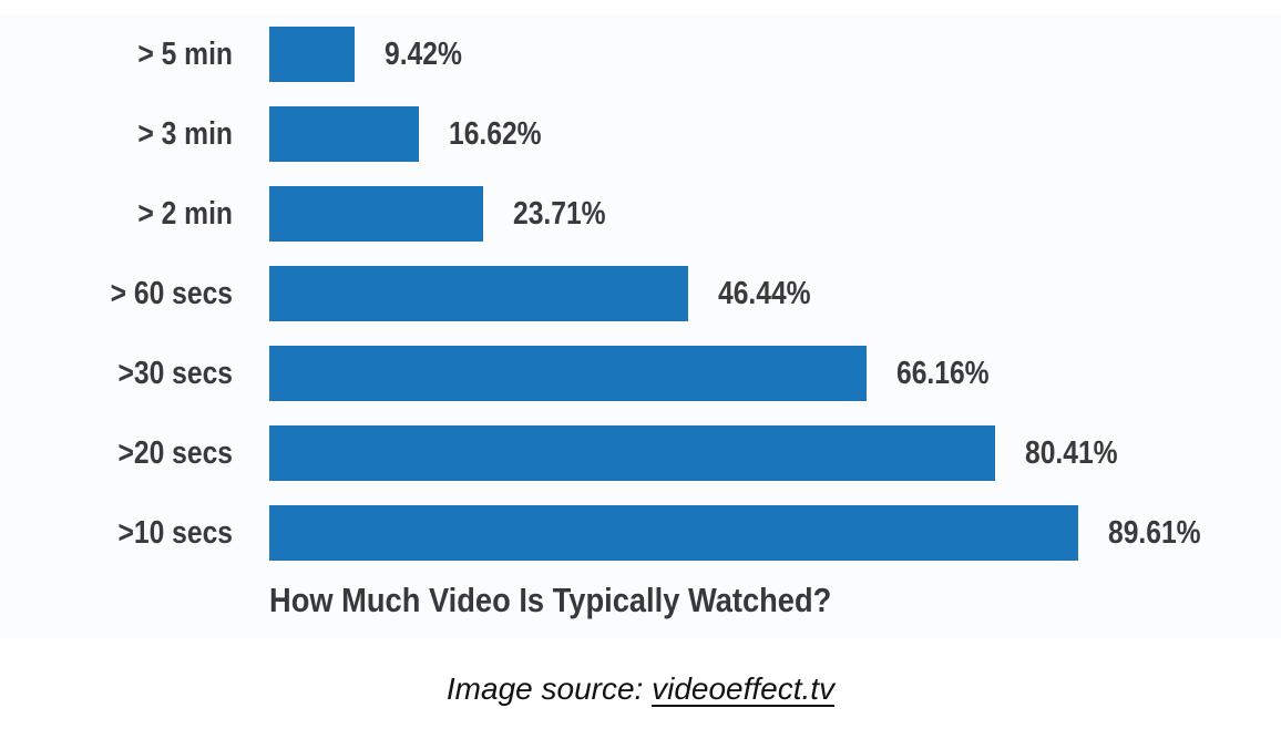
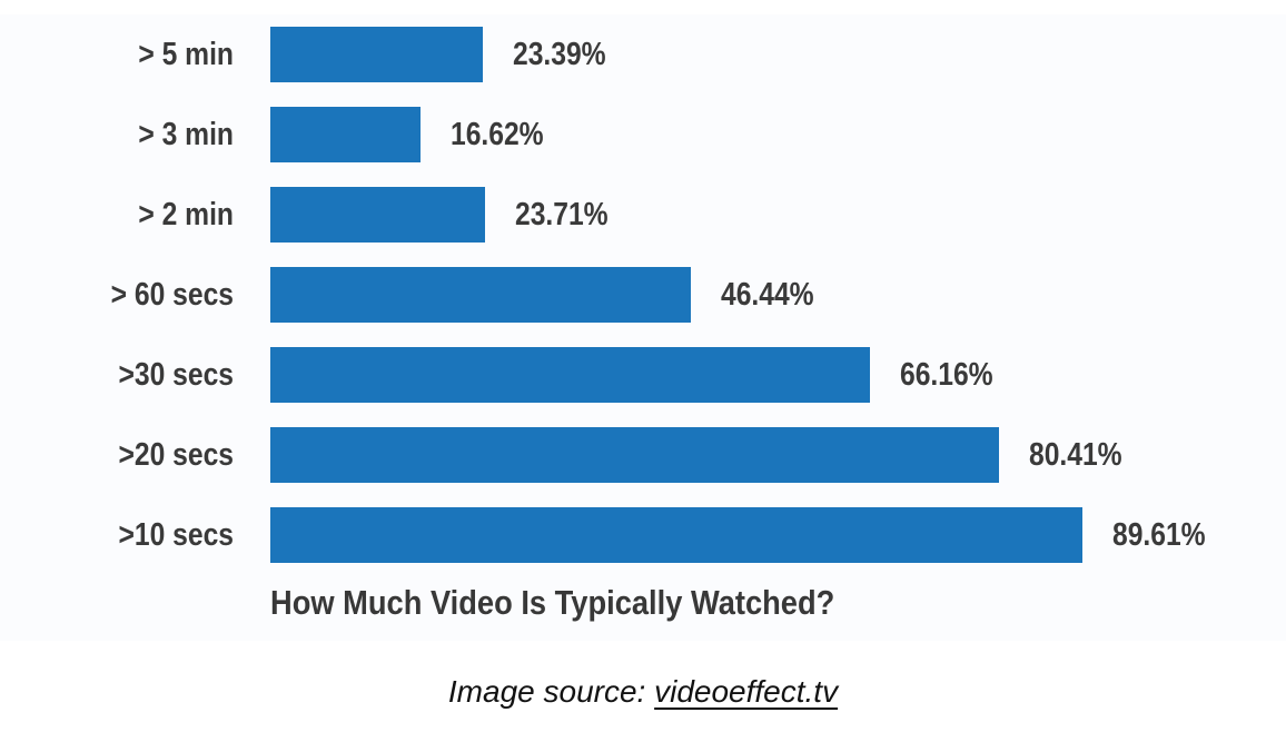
> 5 min: 9.42% -> 23.39%
